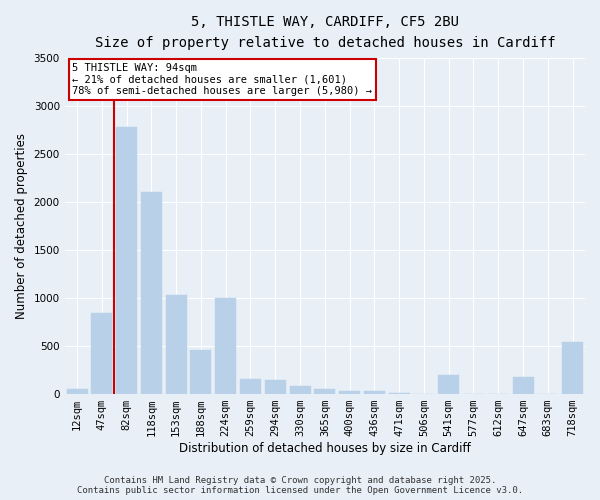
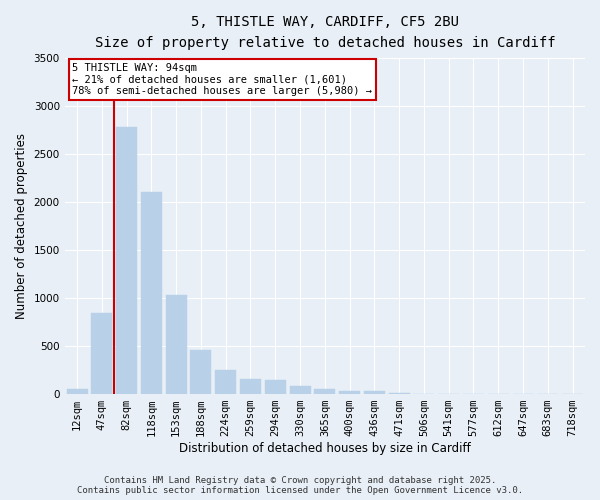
224sqm: 1000 -> 250
541sqm: 200 -> 0
647sqm: 180 -> 0
718sqm: 540 -> 0
